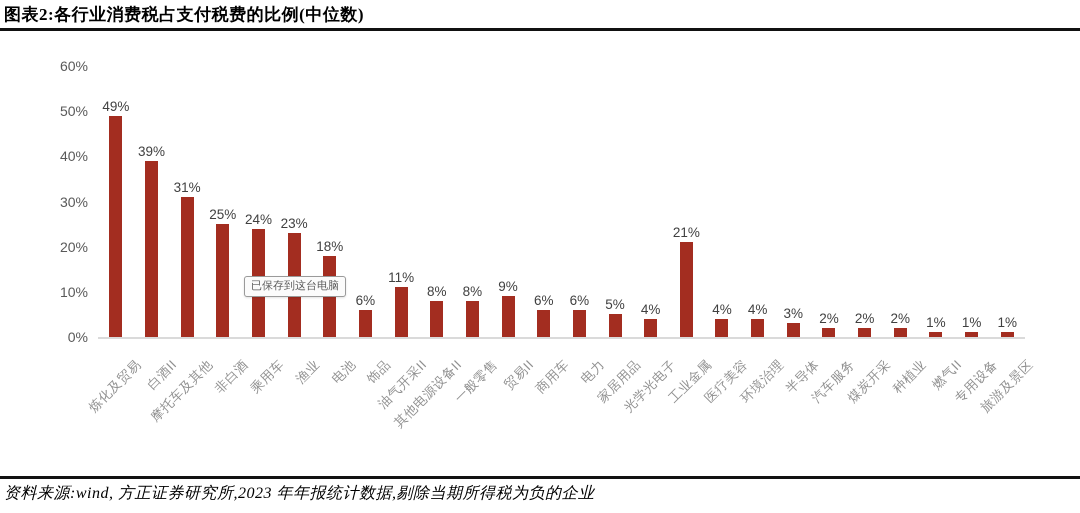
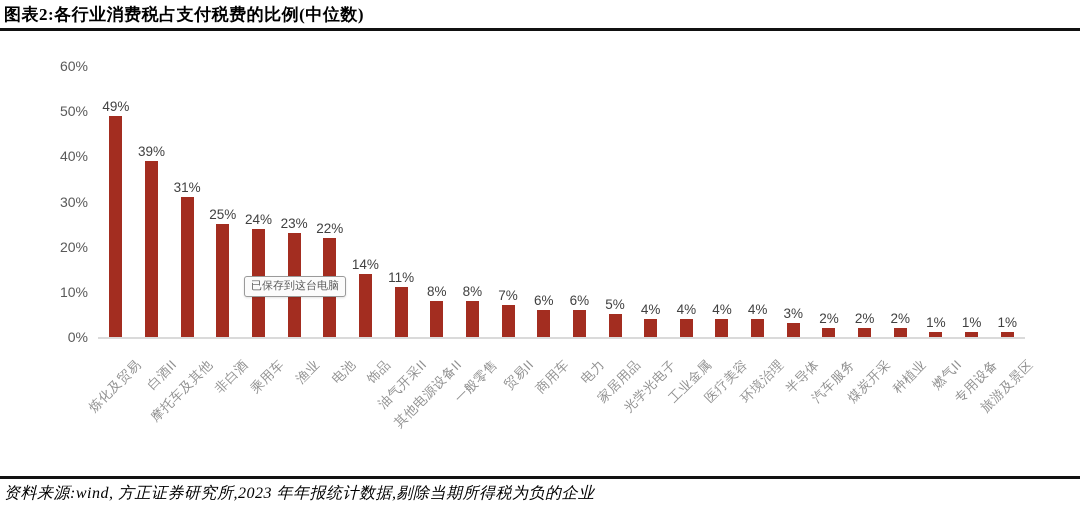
电池: 18% -> 22%
饰品: 6% -> 14%
贸易II: 9% -> 7%
工业金属: 21% -> 4%
